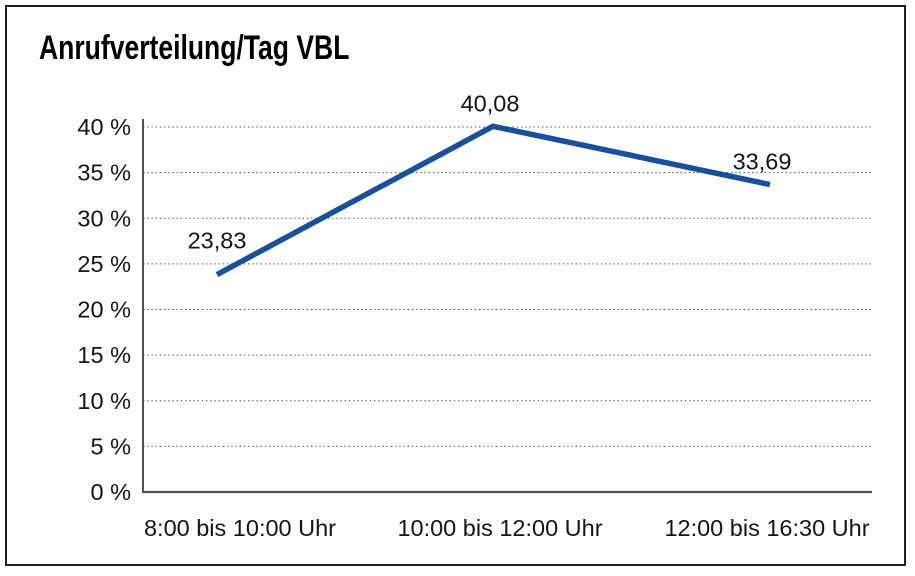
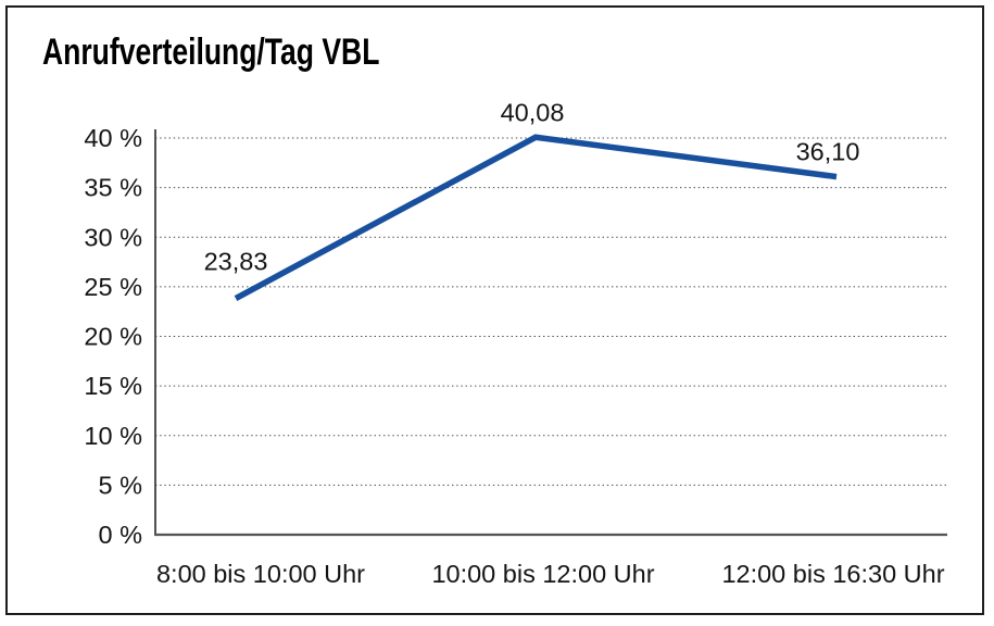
12:00 bis 16:30 Uhr: 33,69 -> 36,10
